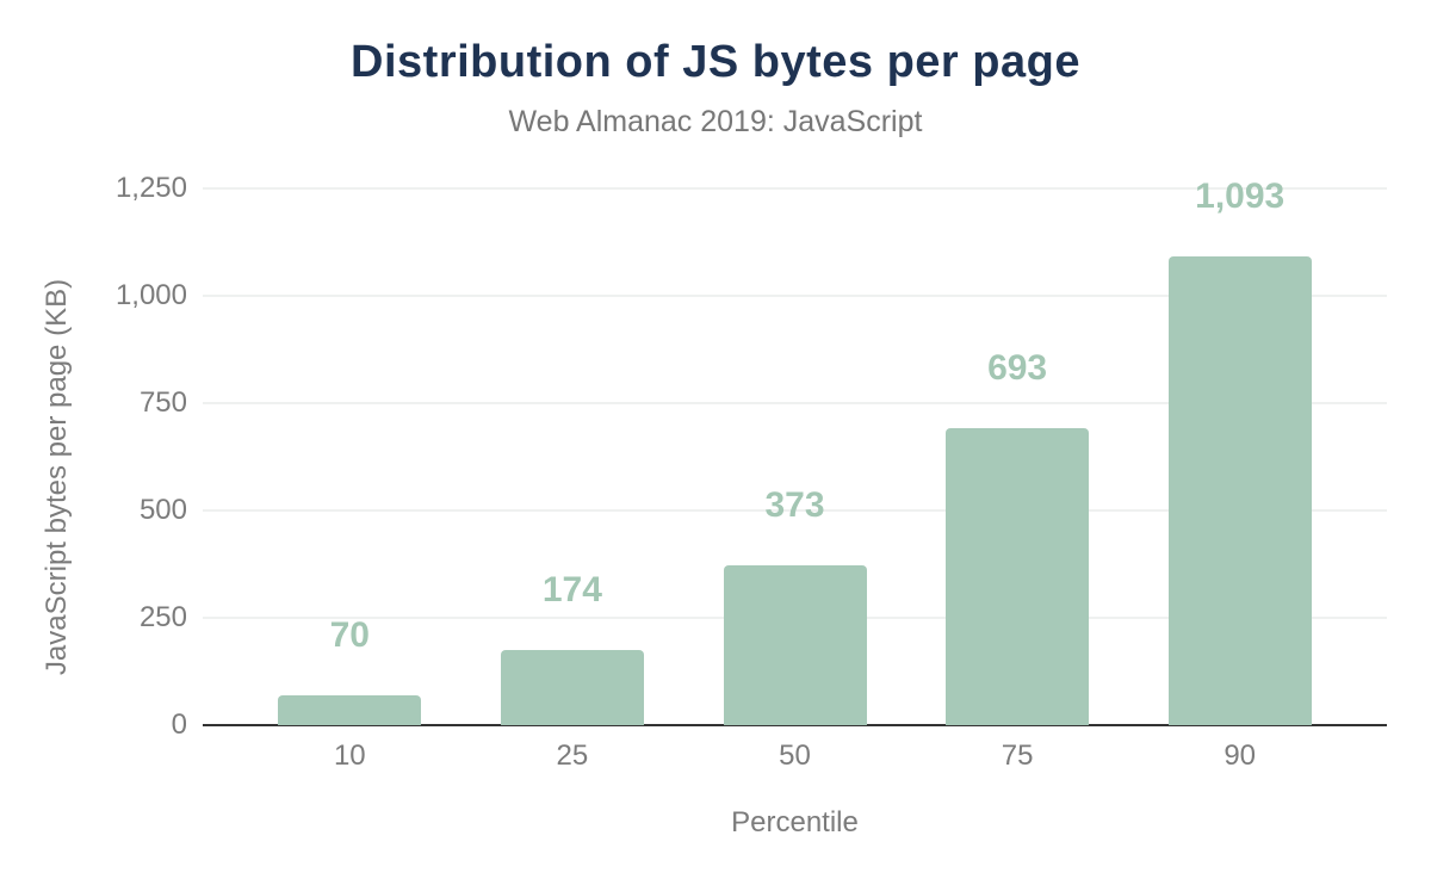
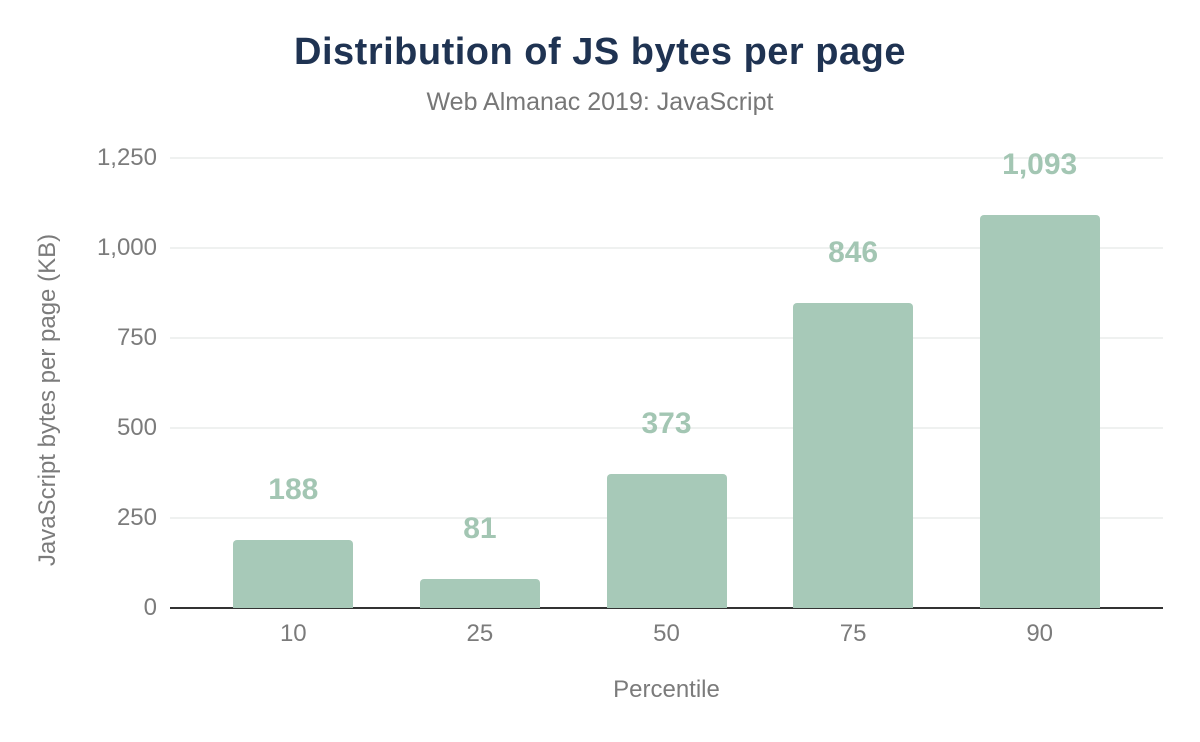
10: 70 -> 188
25: 174 -> 81
75: 693 -> 846
